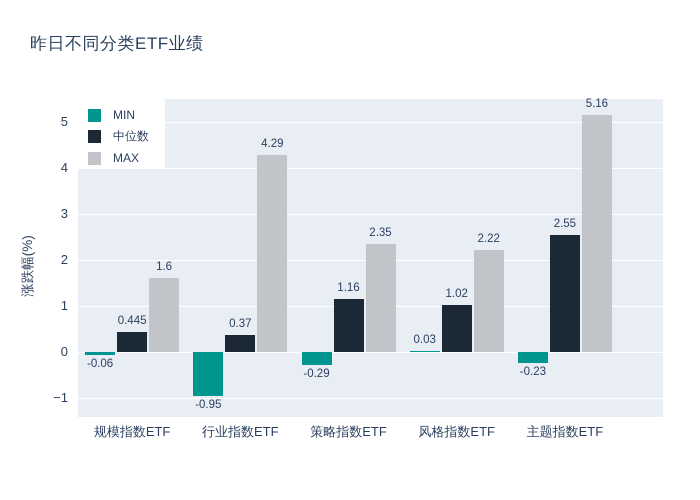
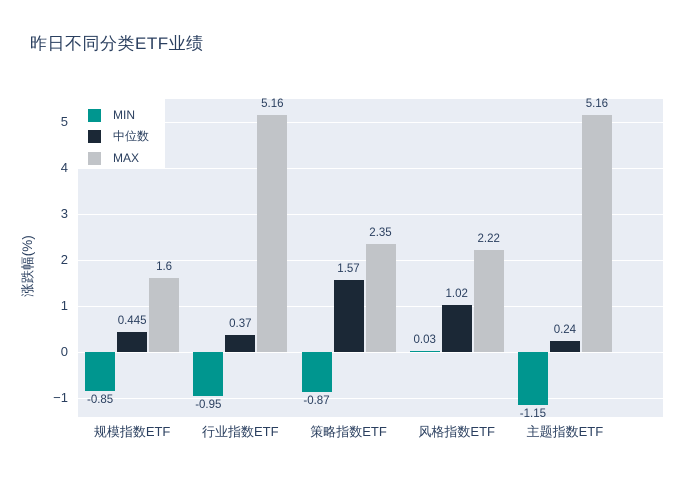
MIN/规模指数ETF: -0.06 -> -0.85
MAX/行业指数ETF: 4.29 -> 5.16
MIN/策略指数ETF: -0.29 -> -0.87
中位数/策略指数ETF: 1.16 -> 1.57
MIN/主题指数ETF: -0.23 -> -1.15
中位数/主题指数ETF: 2.55 -> 0.24
